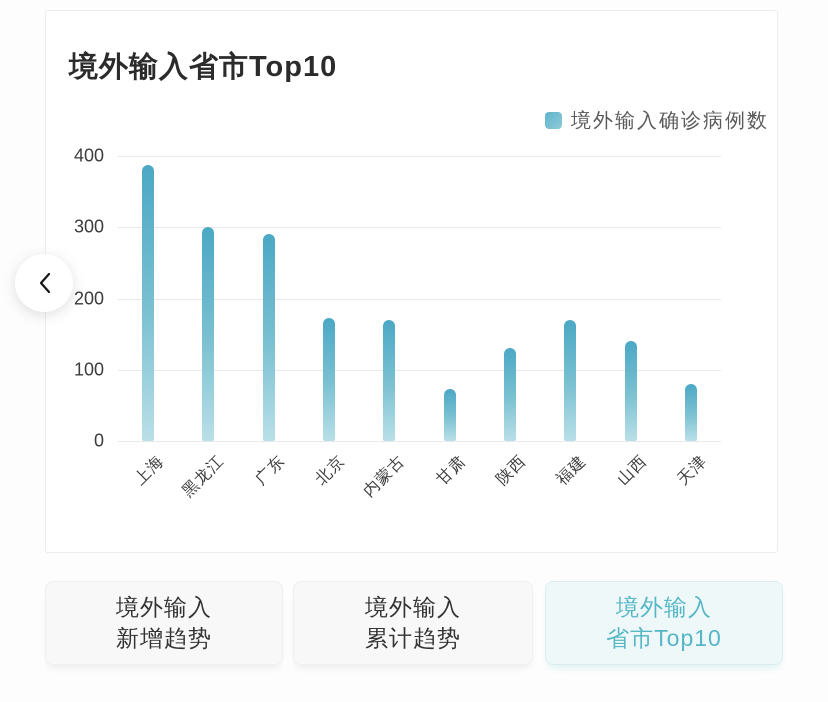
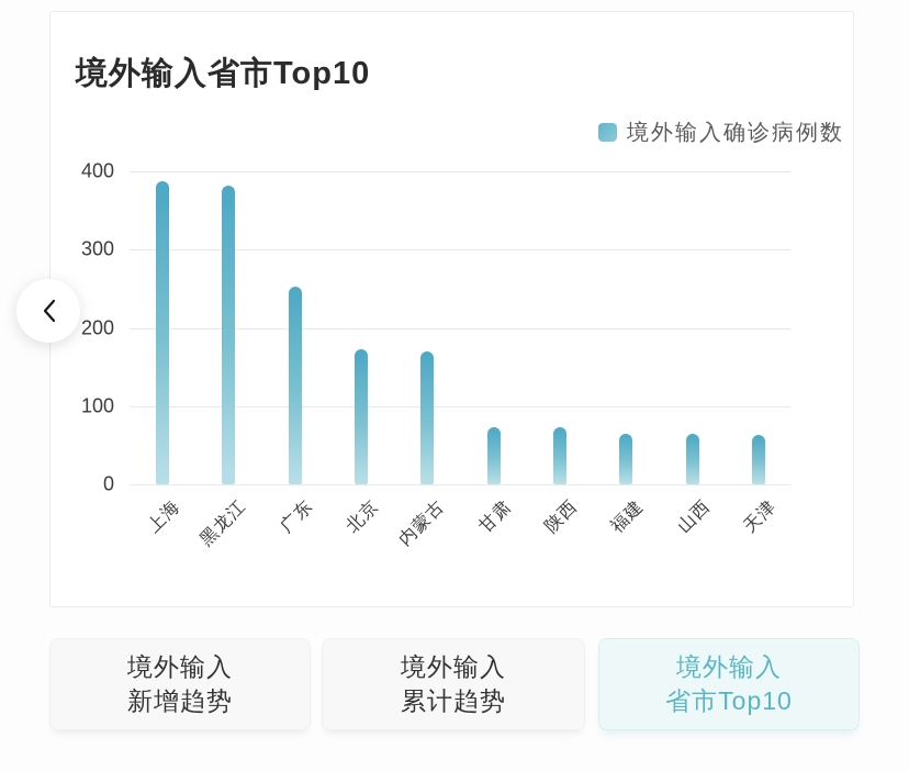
黑龙江: 300 -> 380
广东: 290 -> 250
陕西: 130 -> 70
福建: 170 -> 60
山西: 140 -> 60
天津: 80 -> 60
